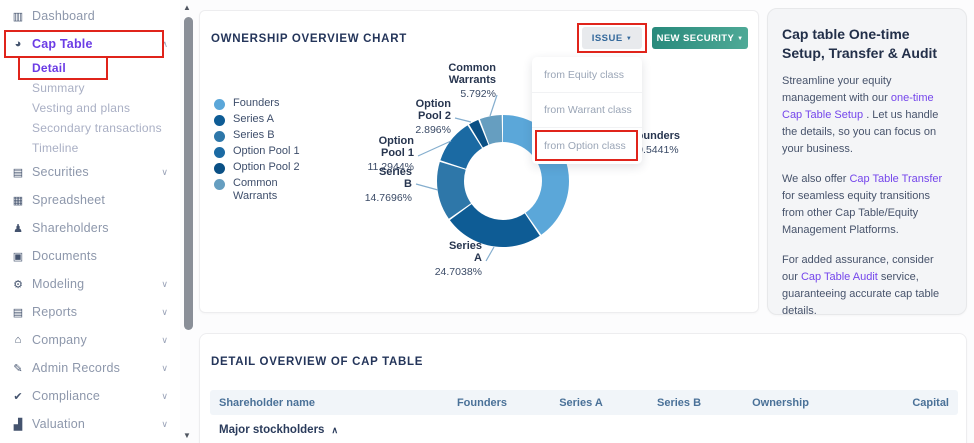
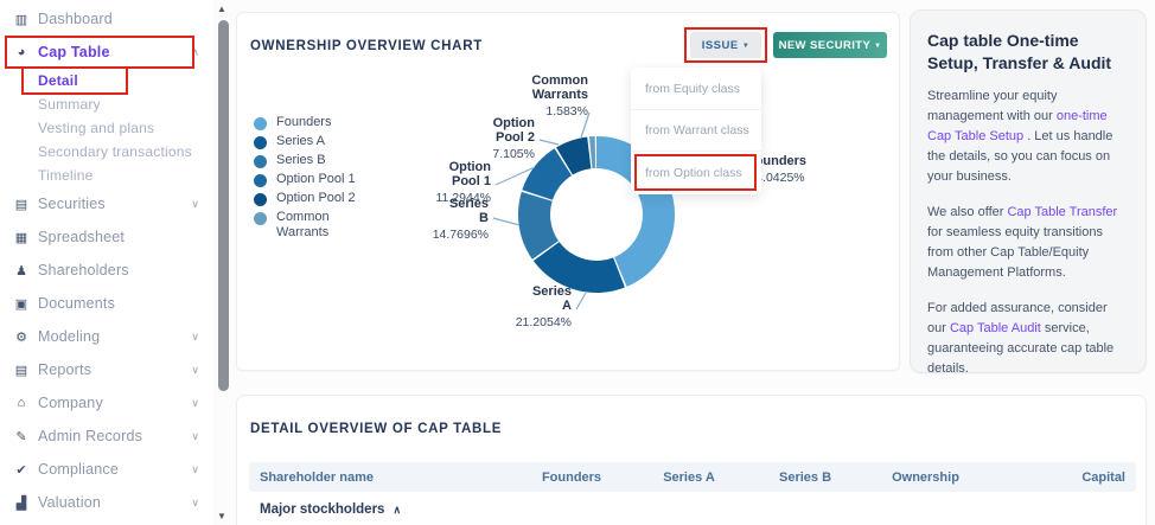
Founders: 40.5441% -> 44.0425%
Series A: 24.7038% -> 21.2054%
Option Pool 2: 2.896% -> 7.105%
Common Warrants: 5.792% -> 1.583%
